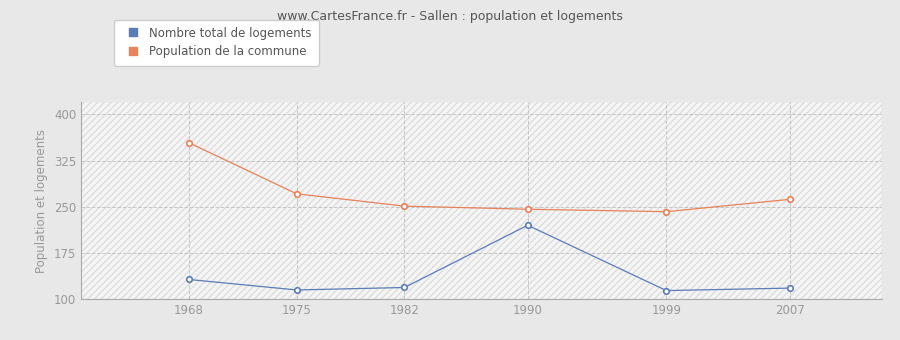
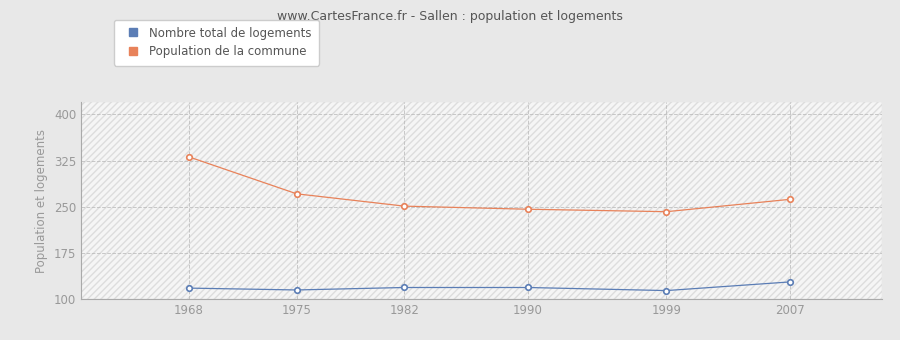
Nombre total de logements/1968: 132 -> 118
Population de la commune/1968: 354 -> 331
Nombre total de logements/1990: 220 -> 119
Nombre total de logements/2007: 118 -> 128
